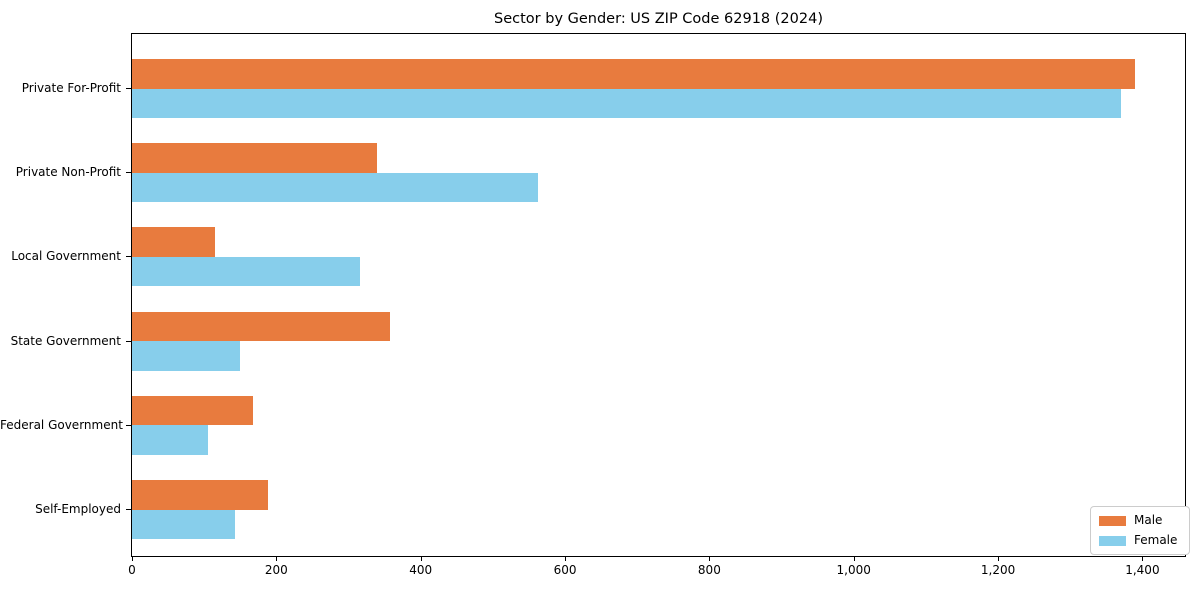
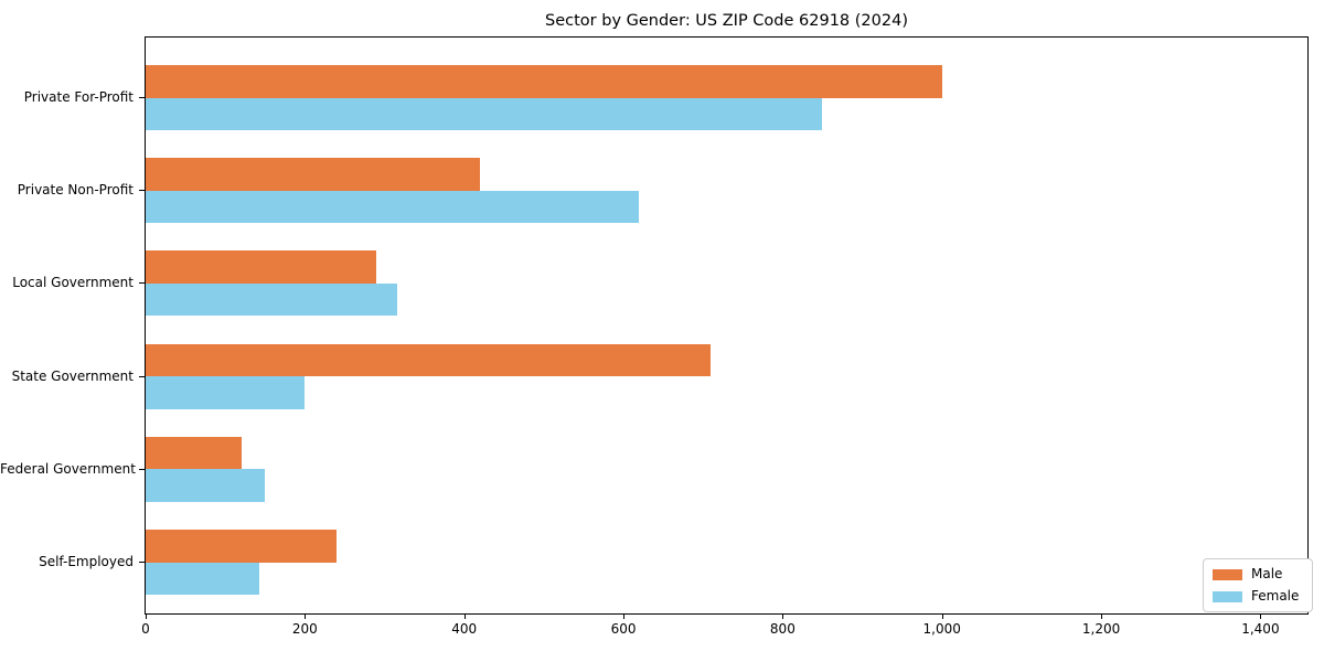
Male/Private For-Profit: 1390 -> 1000
Female/Private For-Profit: 1370 -> 850
Male/Private Non-Profit: 340 -> 420
Female/Private Non-Profit: 560 -> 620
Male/Local Government: 120 -> 290
Male/State Government: 360 -> 710
Female/State Government: 150 -> 200
Male/Federal Government: 170 -> 120
Female/Federal Government: 100 -> 150
Male/Self-Employed: 190 -> 240
